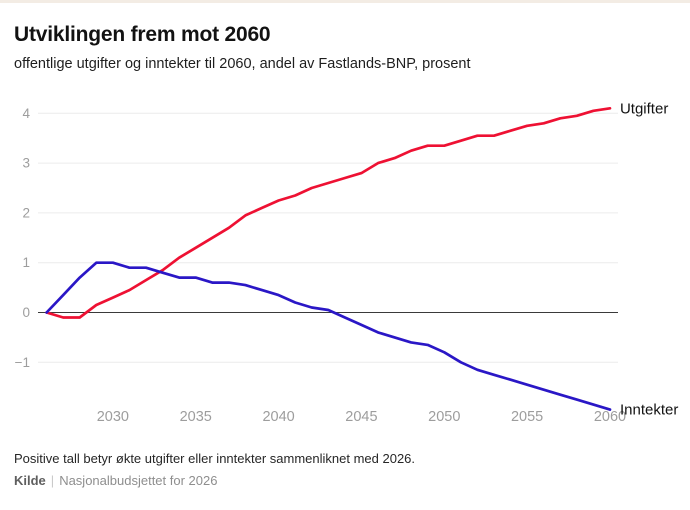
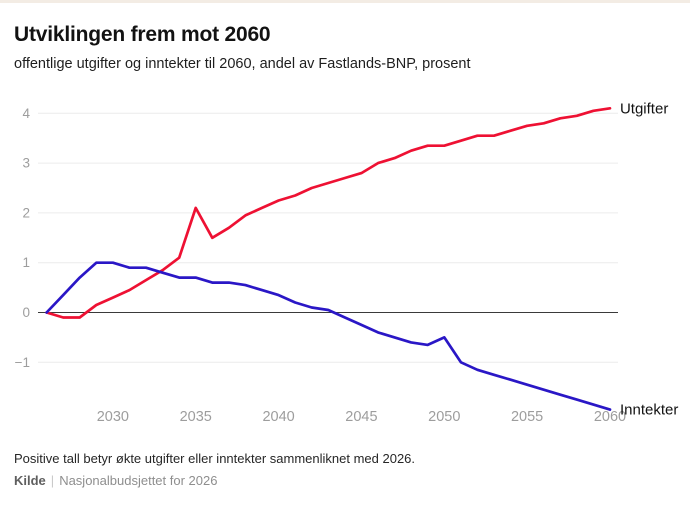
Utgifter/2035: 1.3 -> 2.1
Inntekter/2050: -0.8 -> -0.5
